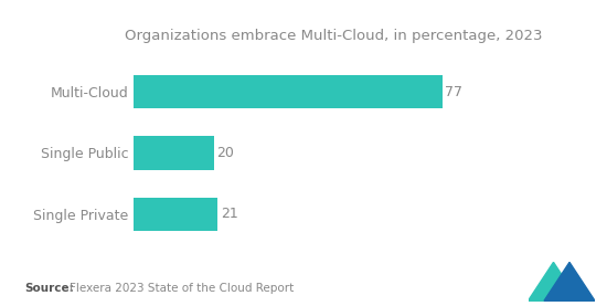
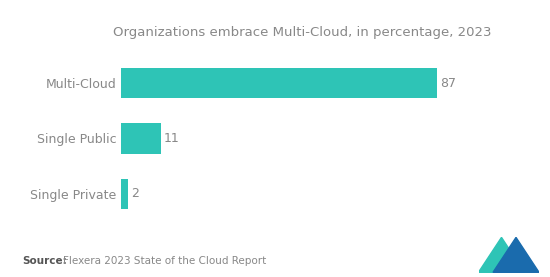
Multi-Cloud: 77 -> 87
Single Public: 20 -> 11
Single Private: 21 -> 2
